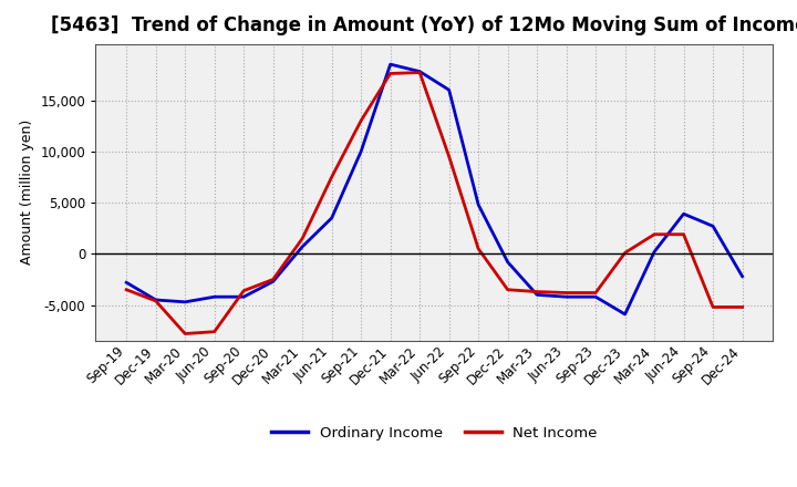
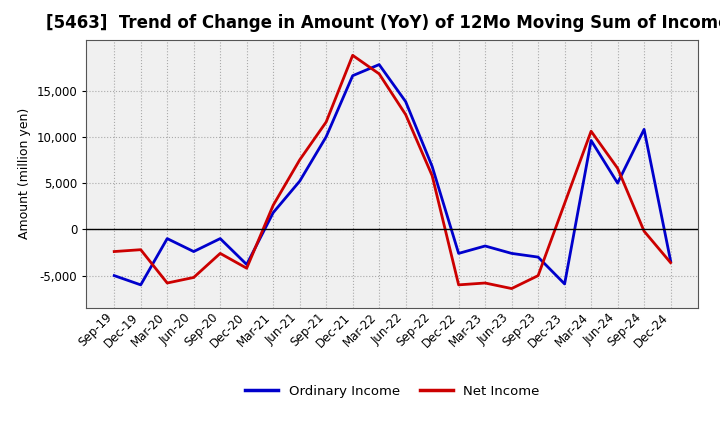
Ordinary Income/Sep-19: -2,800 -> -5,000
Net Income/Sep-19: -3,500 -> -2,400
Ordinary Income/Dec-19: -4,500 -> -6,000
Net Income/Dec-19: -4,600 -> -2,200
Ordinary Income/Mar-20: -4,700 -> -1,000
Net Income/Mar-20: -7,800 -> -5,800
Ordinary Income/Jun-20: -4,200 -> -2,400
Net Income/Jun-20: -7,600 -> -5,200
Ordinary Income/Sep-20: -4,200 -> -1,000
Net Income/Sep-20: -3,600 -> -2,600
Ordinary Income/Dec-20: -2,700 -> -3,800
Net Income/Dec-20: -2,500 -> -4,200
Ordinary Income/Mar-21: 700 -> 1,800
Net Income/Mar-21: 1,500 -> 2,600
Ordinary Income/Jun-21: 3,500 -> 5,200
Net Income/Sep-21: 13,000 -> 11,600
Ordinary Income/Dec-21: 18,500 -> 16,600
Net Income/Dec-21: 17,600 -> 18,800
Net Income/Mar-22: 17,700 -> 16,800
Ordinary Income/Jun-22: 16,000 -> 13,800
Net Income/Jun-22: 9,500 -> 12,400
Ordinary Income/Sep-22: 4,800 -> 6,800
Net Income/Sep-22: 500 -> 5,800
Ordinary Income/Dec-22: -800 -> -2,600
Net Income/Dec-22: -3,500 -> -6,000
Ordinary Income/Mar-23: -4,000 -> -1,800
Net Income/Mar-23: -3,700 -> -5,800
Ordinary Income/Jun-23: -4,200 -> -2,600
Net Income/Jun-23: -3,800 -> -6,400
Ordinary Income/Sep-23: -4,200 -> -3,000
Net Income/Sep-23: -3,800 -> -5,000
Net Income/Dec-23: 100 -> 2,800
Ordinary Income/Mar-24: 200 -> 9,600
Net Income/Mar-24: 1,900 -> 10,600
Ordinary Income/Jun-24: 3,900 -> 5,000
Net Income/Jun-24: 1,900 -> 6,600
Ordinary Income/Sep-24: 2,700 -> 10,800
Net Income/Sep-24: -5,200 -> -200
Ordinary Income/Dec-24: -2,200 -> -3,400
Net Income/Dec-24: -5,200 -> -3,600
